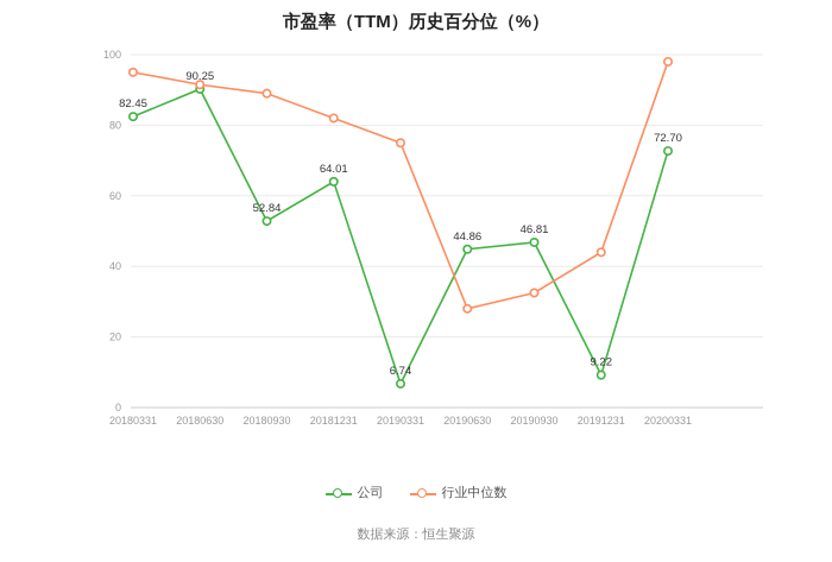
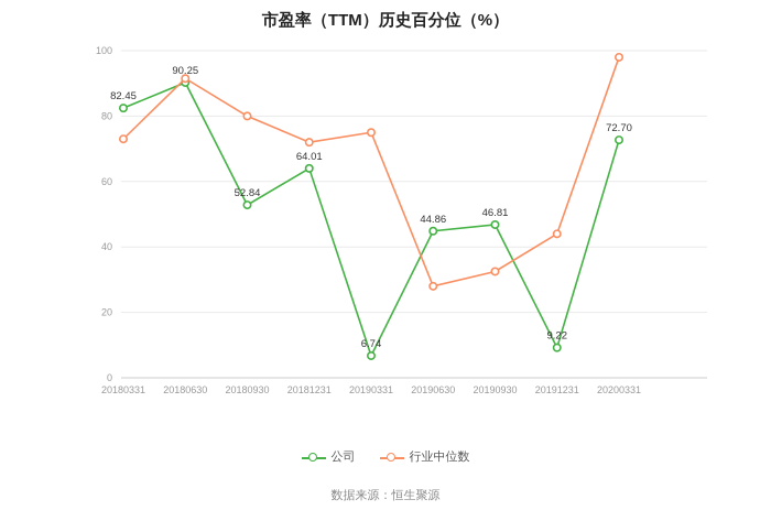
行业中位数/20180331: 95 -> 73
行业中位数/20180930: 89 -> 80
行业中位数/20181231: 82 -> 72
